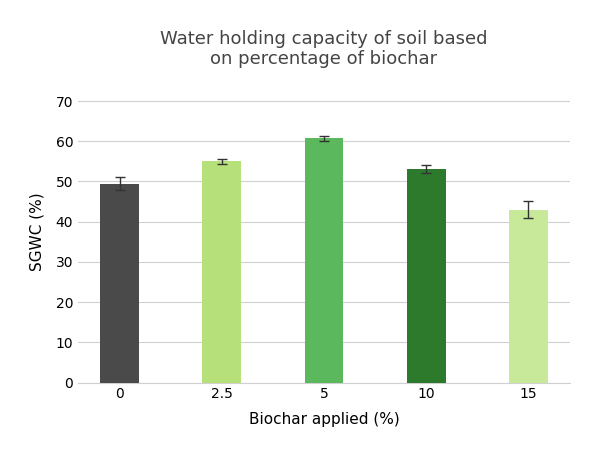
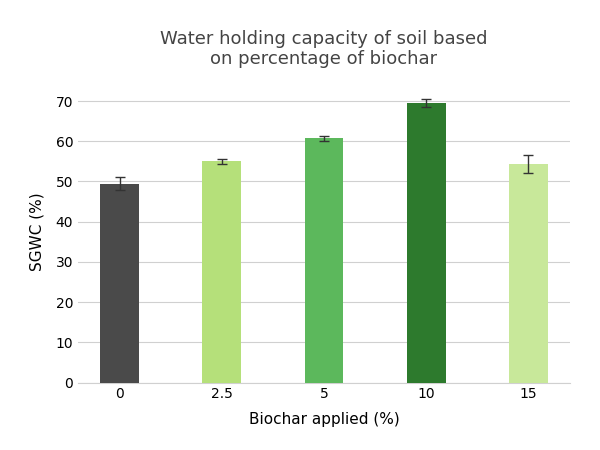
10: 53.0 -> 69.5
15: 43.0 -> 54.3
